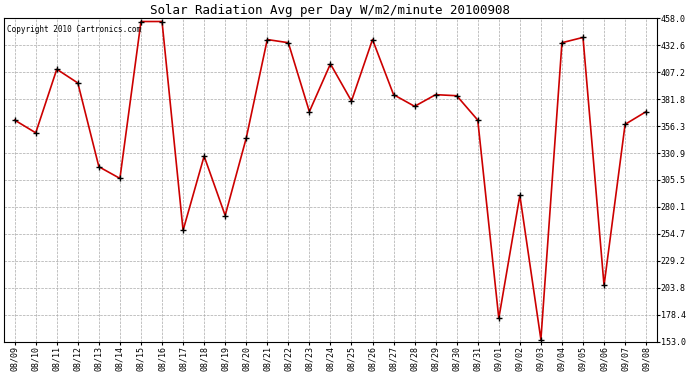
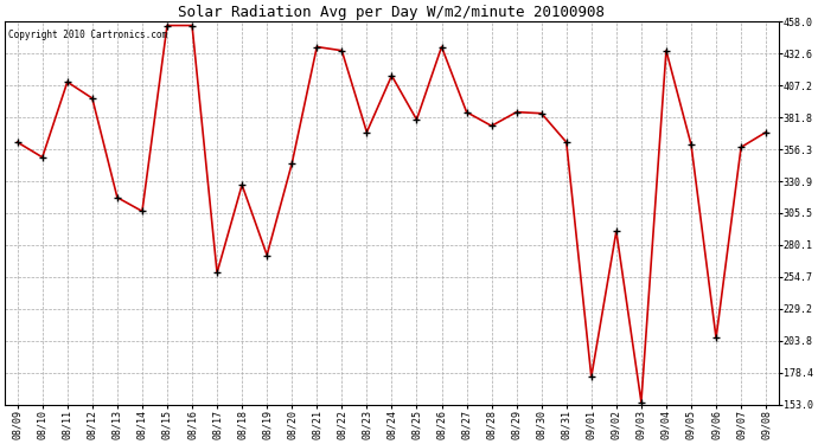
09/05: 440 -> 360
